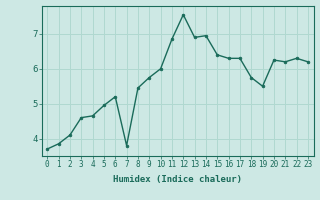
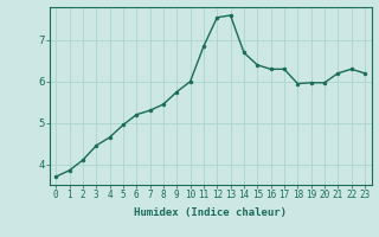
3: 4.60 -> 4.45
7: 3.80 -> 5.30
13: 6.90 -> 7.60
14: 6.95 -> 6.70
18: 5.75 -> 5.95
19: 5.50 -> 5.97
20: 6.25 -> 5.97
